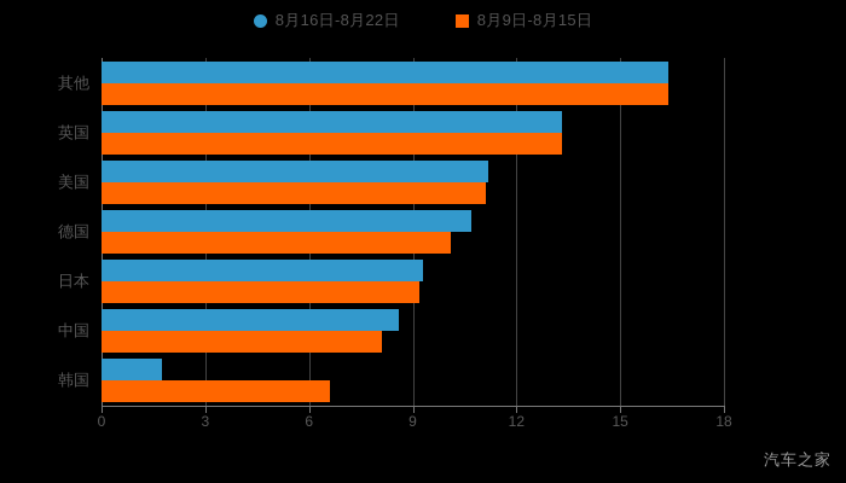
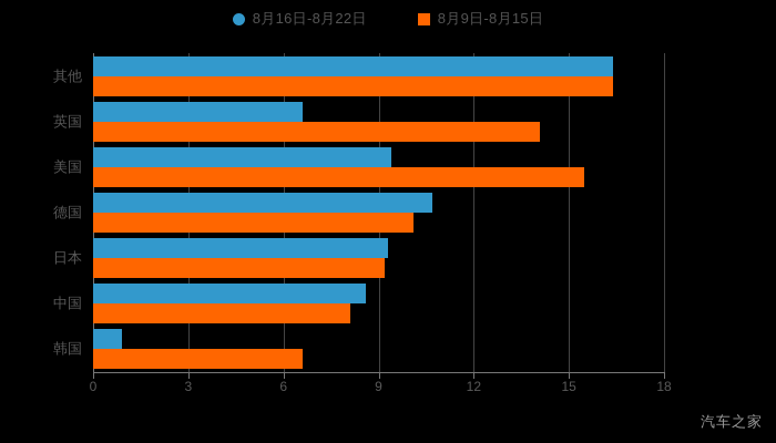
8月16日-8月22日/英国: 13.3 -> 6.6
8月9日-8月15日/英国: 13.3 -> 14.1
8月16日-8月22日/美国: 11.2 -> 9.4
8月9日-8月15日/美国: 11.1 -> 15.5
8月16日-8月22日/韩国: 1.8 -> 0.9
